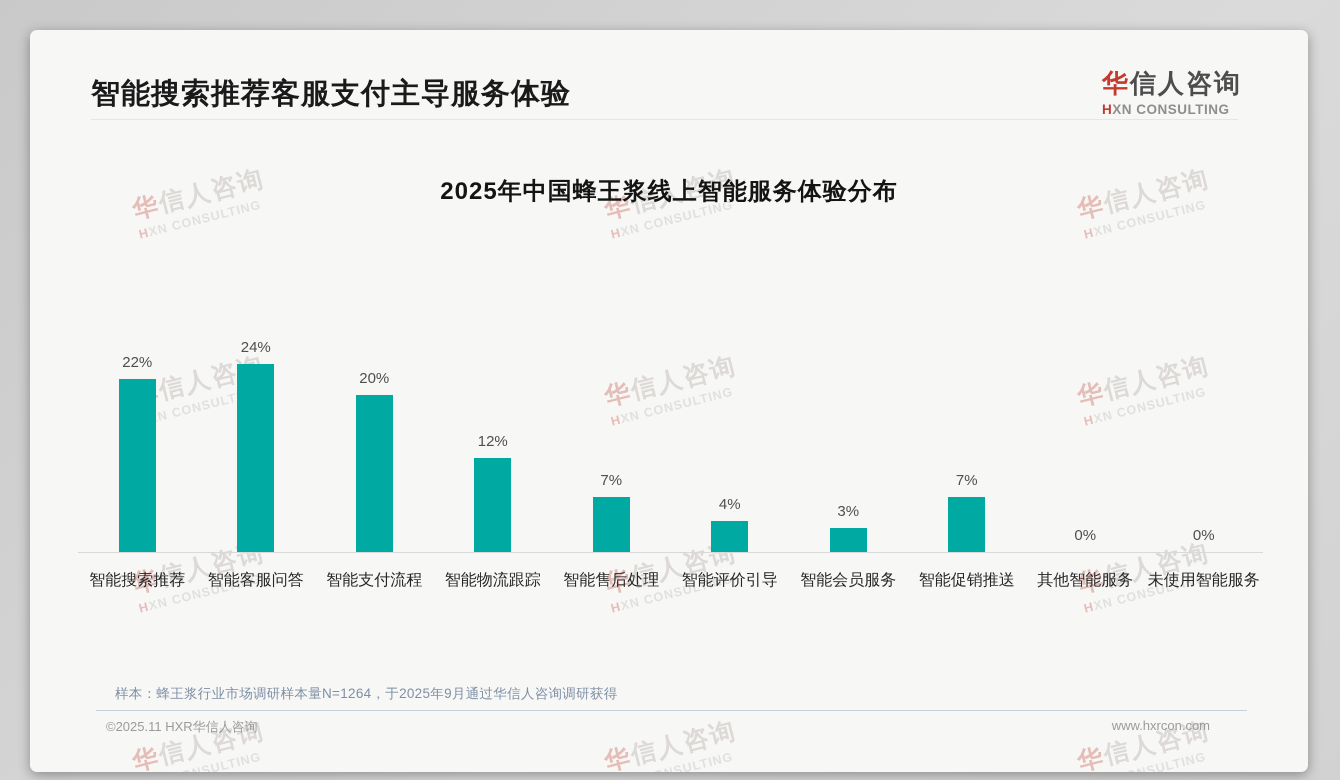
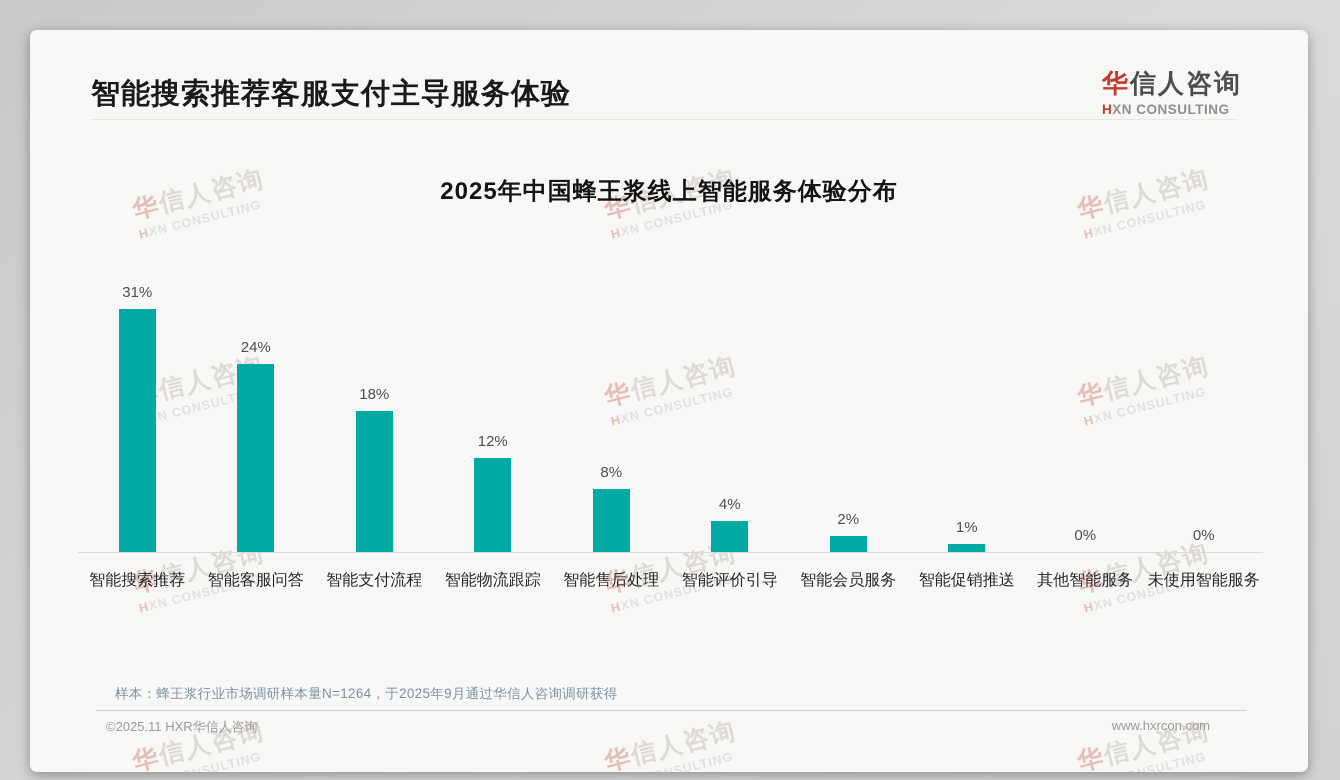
智能搜索推荐: 22% -> 31%
智能支付流程: 20% -> 18%
智能售后处理: 7% -> 8%
智能会员服务: 3% -> 2%
智能促销推送: 7% -> 1%
